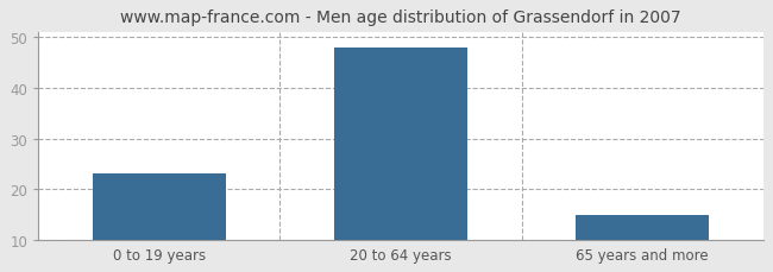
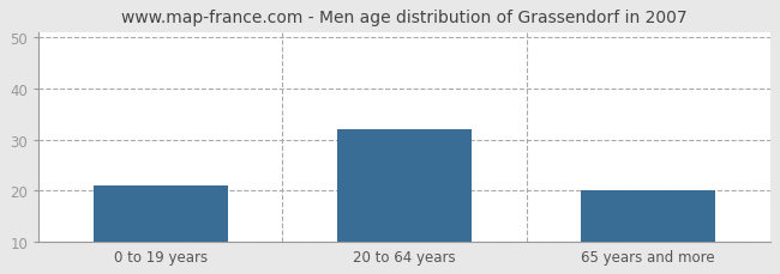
0 to 19 years: 23 -> 21
20 to 64 years: 48 -> 32
65 years and more: 15 -> 20
